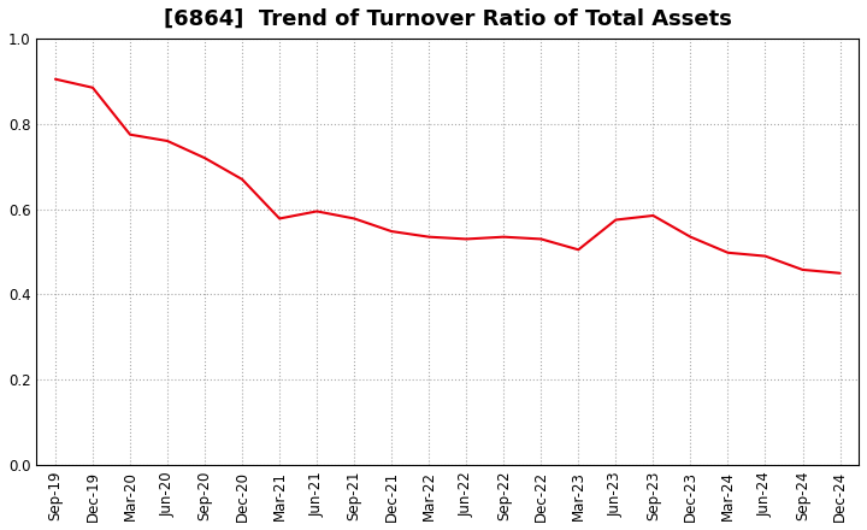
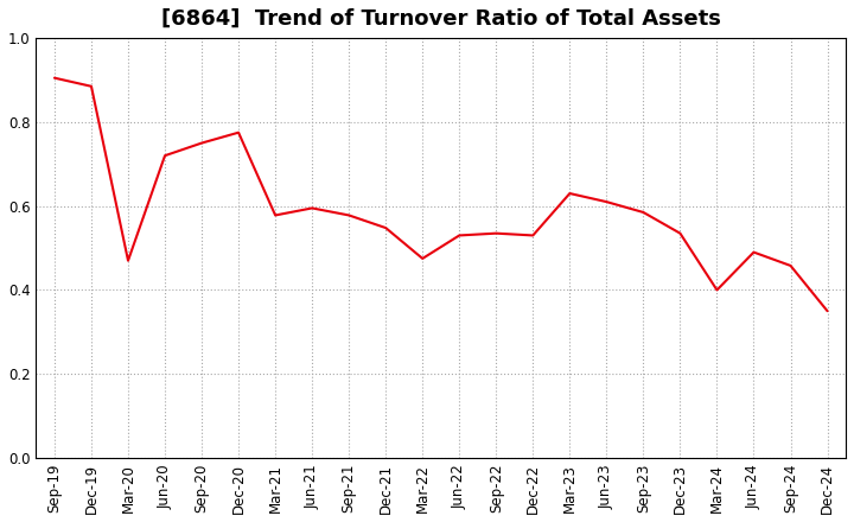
Mar-20: 0.775 -> 0.470
Jun-20: 0.760 -> 0.720
Sep-20: 0.720 -> 0.750
Dec-20: 0.670 -> 0.775
Mar-22: 0.535 -> 0.475
Mar-23: 0.505 -> 0.630
Jun-23: 0.575 -> 0.610
Mar-24: 0.498 -> 0.400
Dec-24: 0.450 -> 0.350
